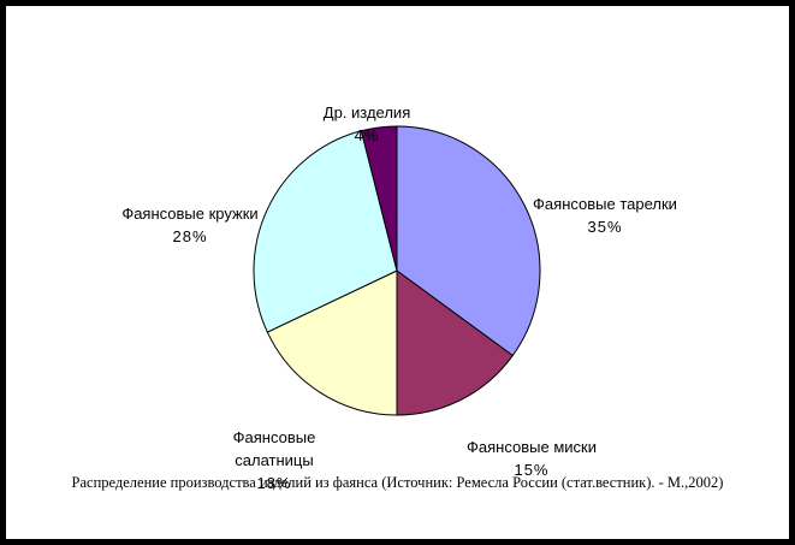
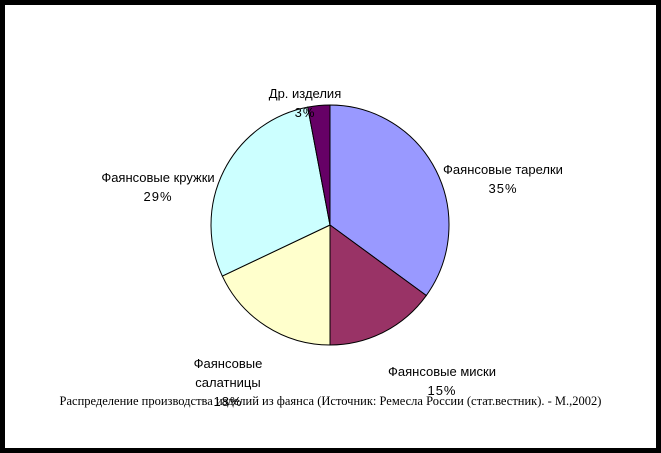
Фаянсовые кружки: 28% -> 29%
Др. изделия: 4% -> 3%
